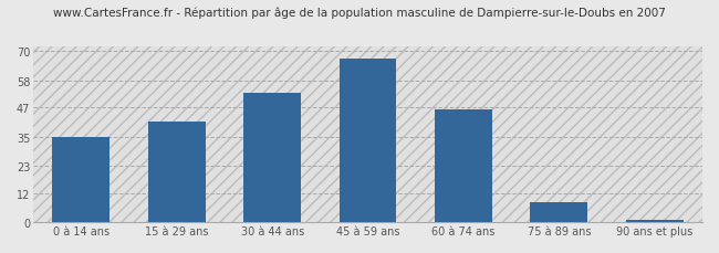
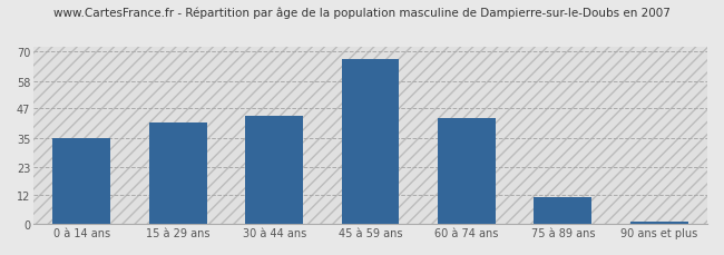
30 à 44 ans: 53 -> 44
60 à 74 ans: 46 -> 43
75 à 89 ans: 8 -> 11
